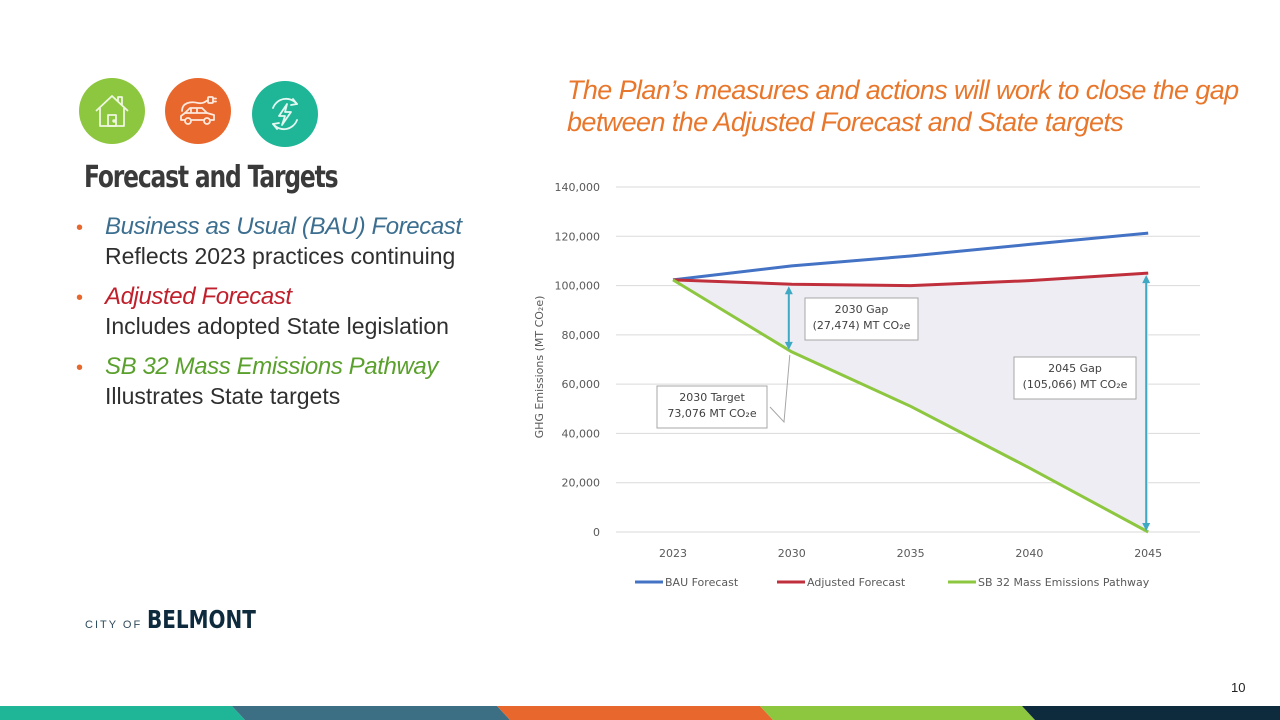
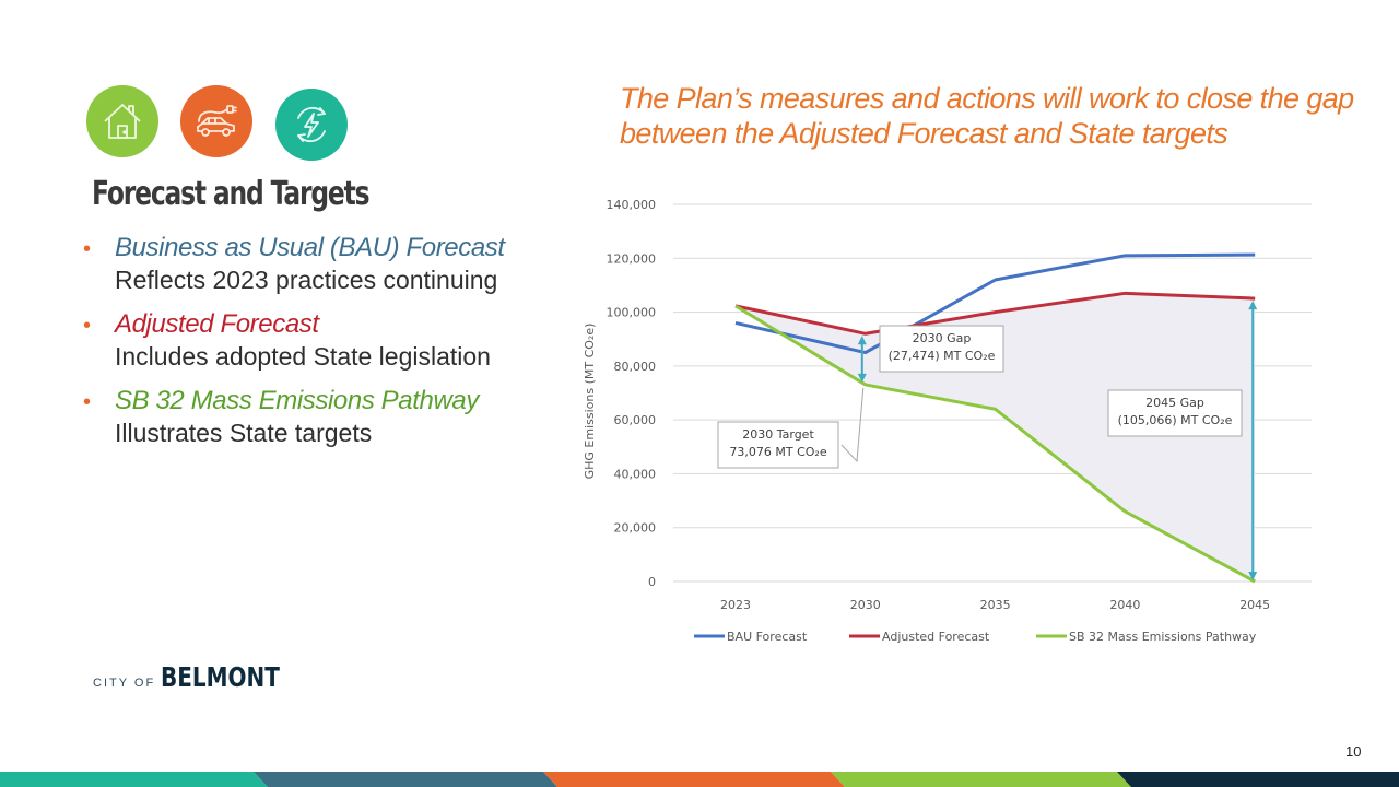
BAU Forecast/2023: 102000 -> 96000
BAU Forecast/2030: 108000 -> 85000
Adjusted Forecast/2030: 101000 -> 92000
SB 32 Mass Emissions Pathway/2035: 51000 -> 64000
BAU Forecast/2040: 117000 -> 121000
Adjusted Forecast/2040: 102000 -> 107000
